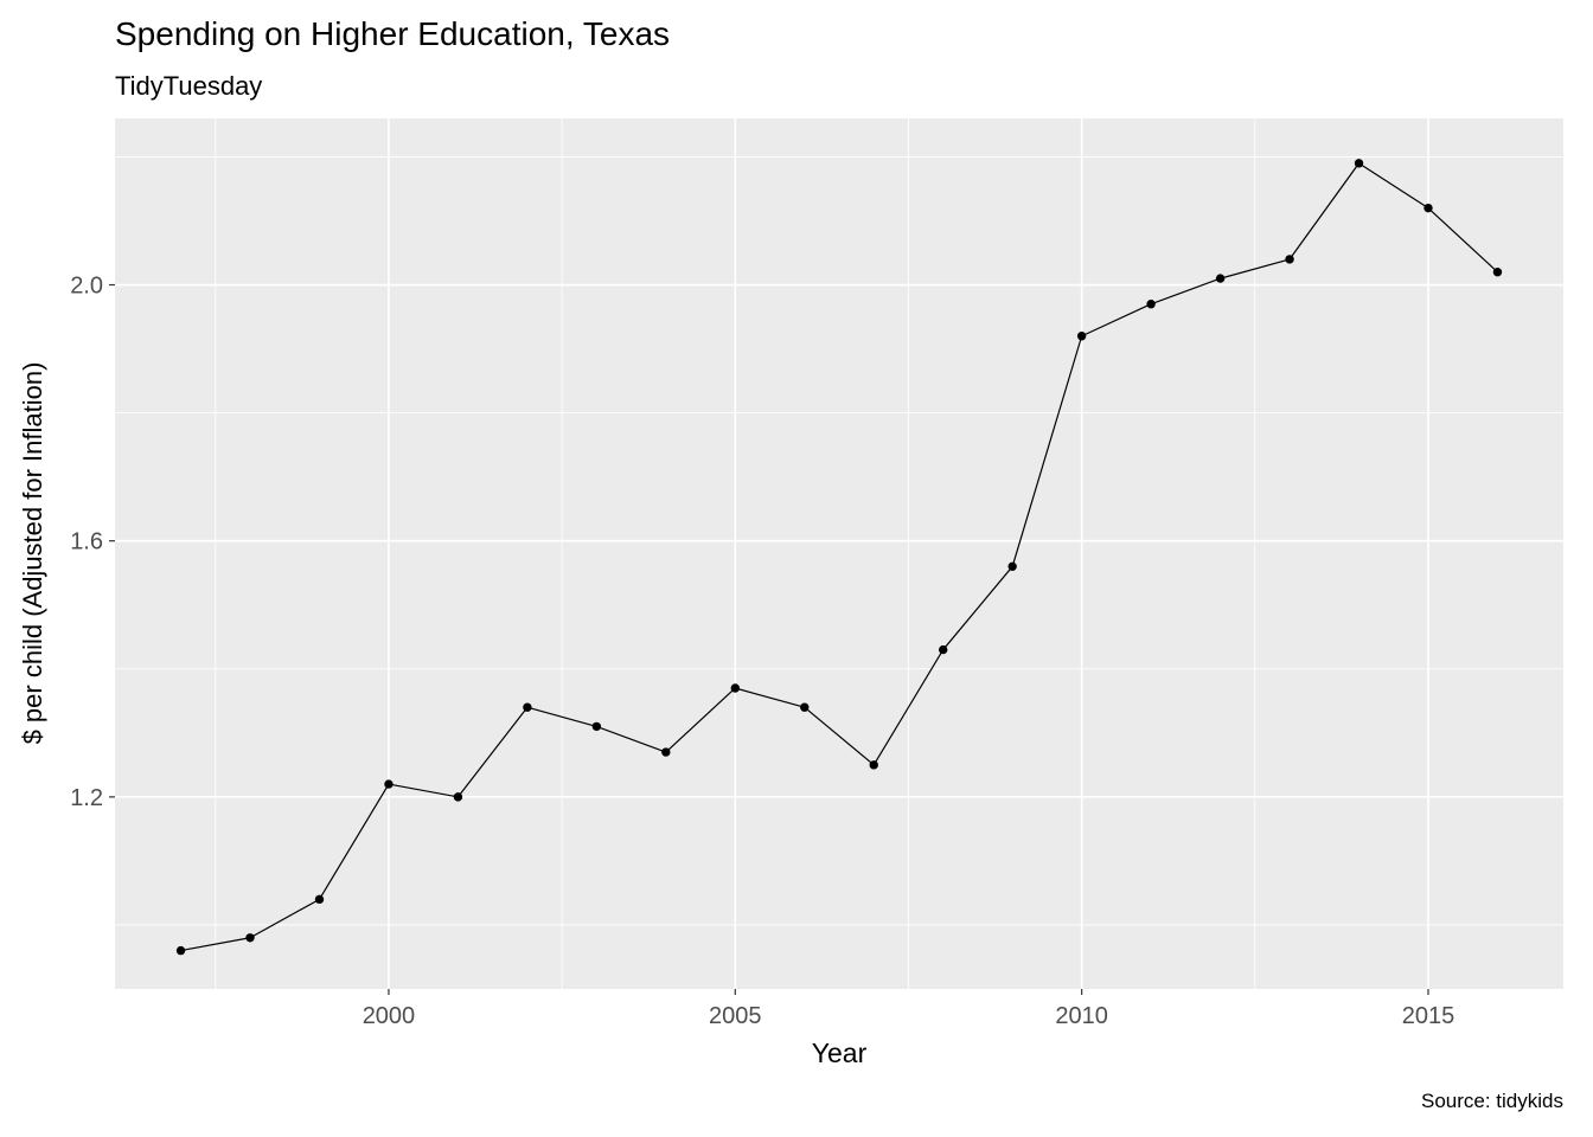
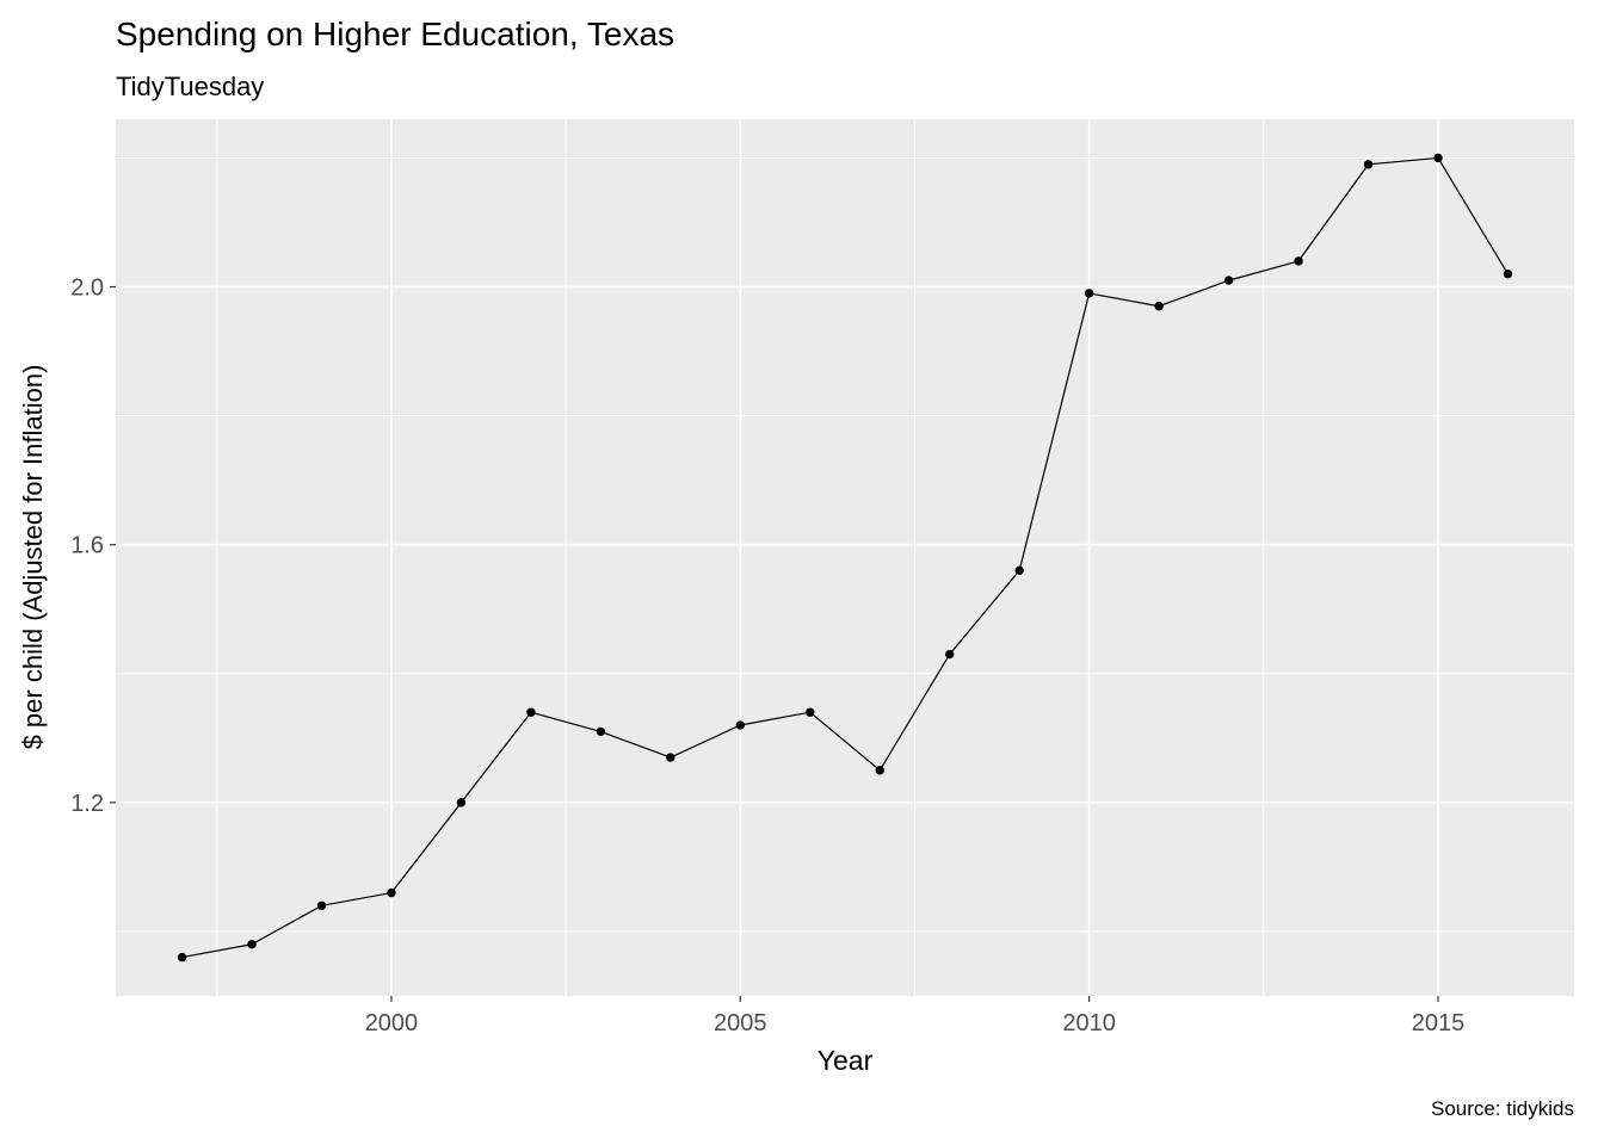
2000: 1.22 -> 1.06
2005: 1.37 -> 1.32
2010: 1.92 -> 1.99
2015: 2.12 -> 2.20
